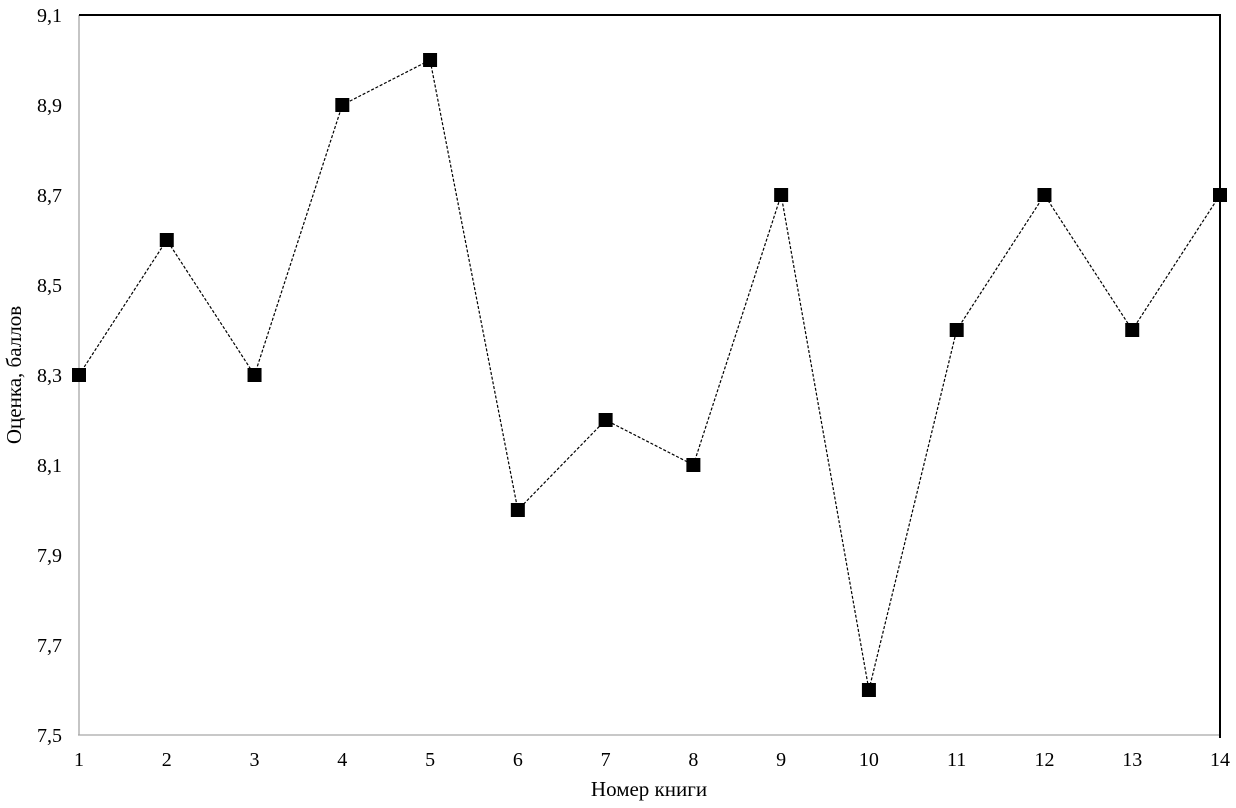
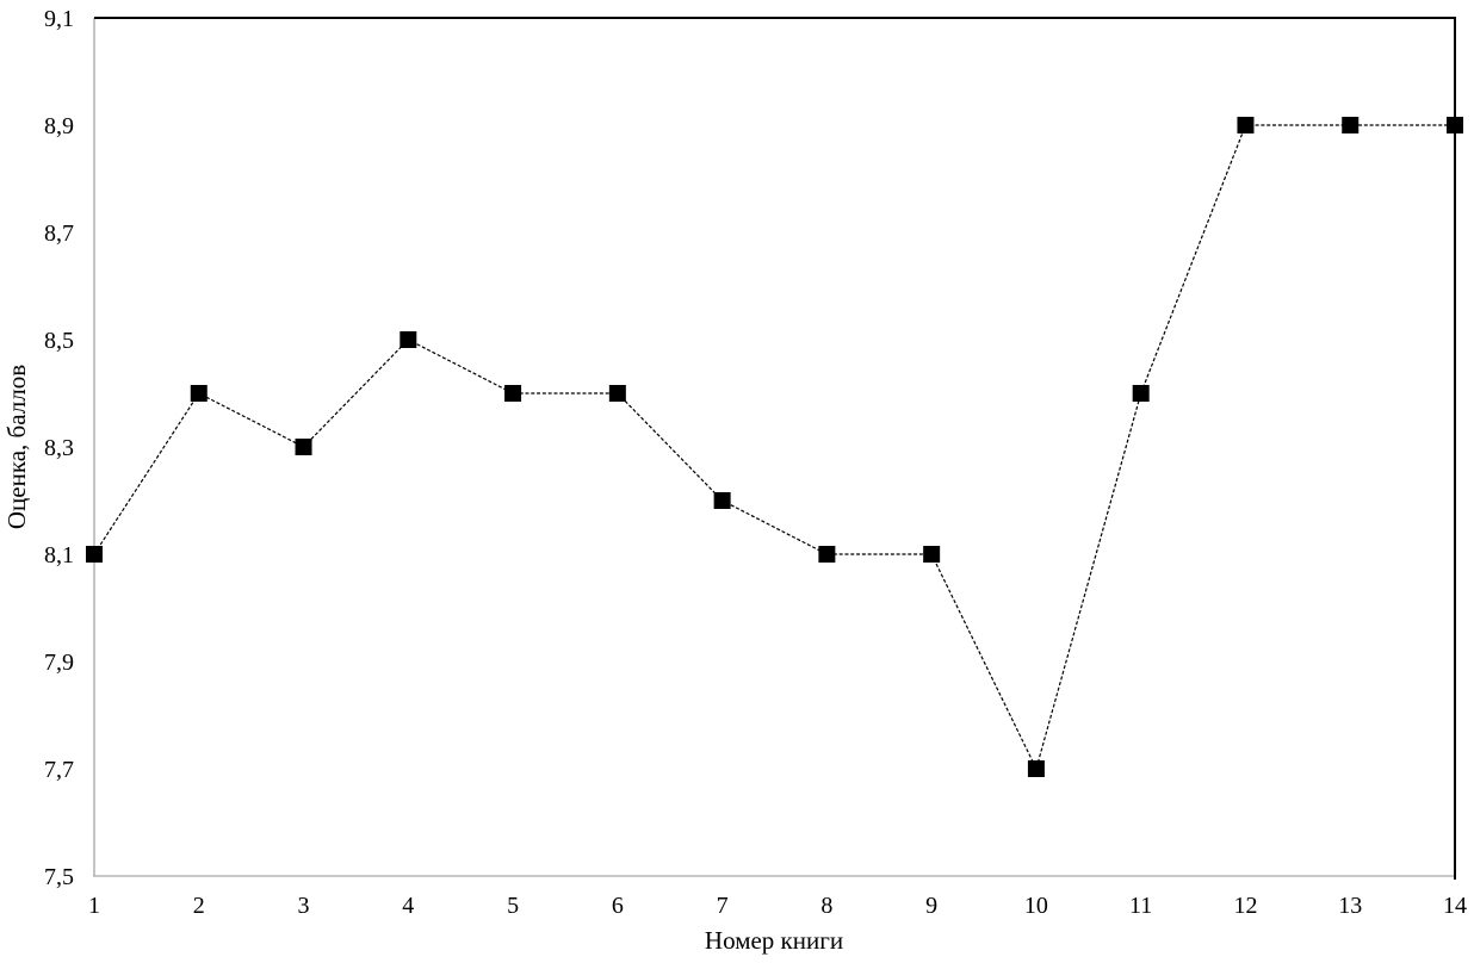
1: 8,3 -> 8,1
2: 8,6 -> 8,4
4: 8,9 -> 8,5
5: 9,0 -> 8,4
6: 8,0 -> 8,4
9: 8,7 -> 8,1
10: 7,6 -> 7,7
12: 8,7 -> 8,9
13: 8,4 -> 8,9
14: 8,7 -> 8,9
